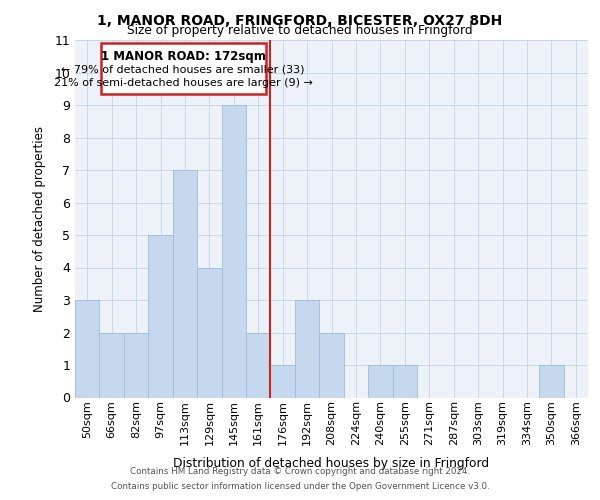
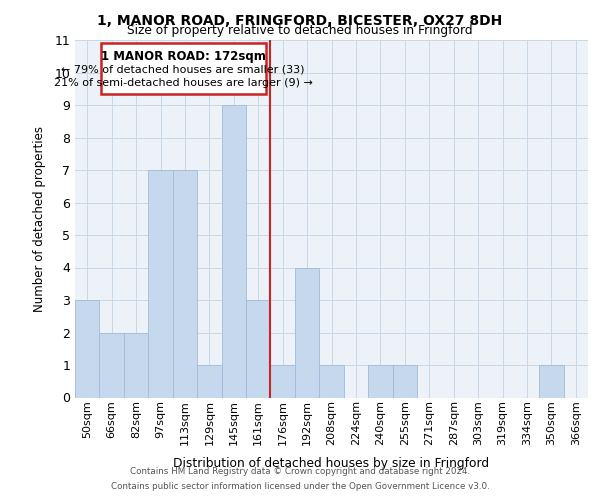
97sqm: 5 -> 7
129sqm: 4 -> 1
161sqm: 2 -> 3
192sqm: 3 -> 4
208sqm: 2 -> 1
